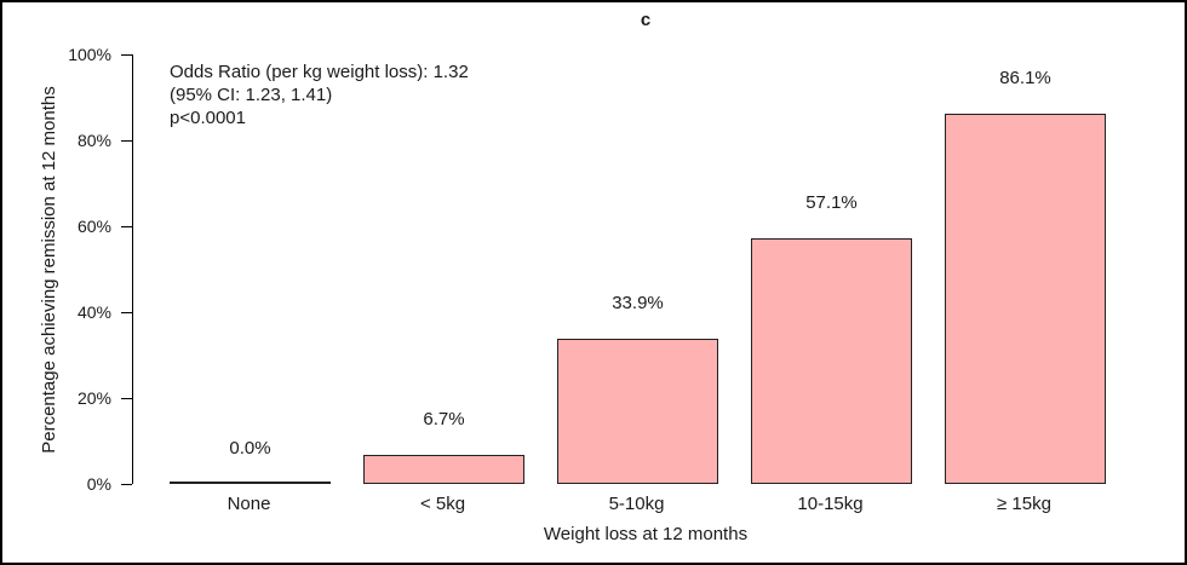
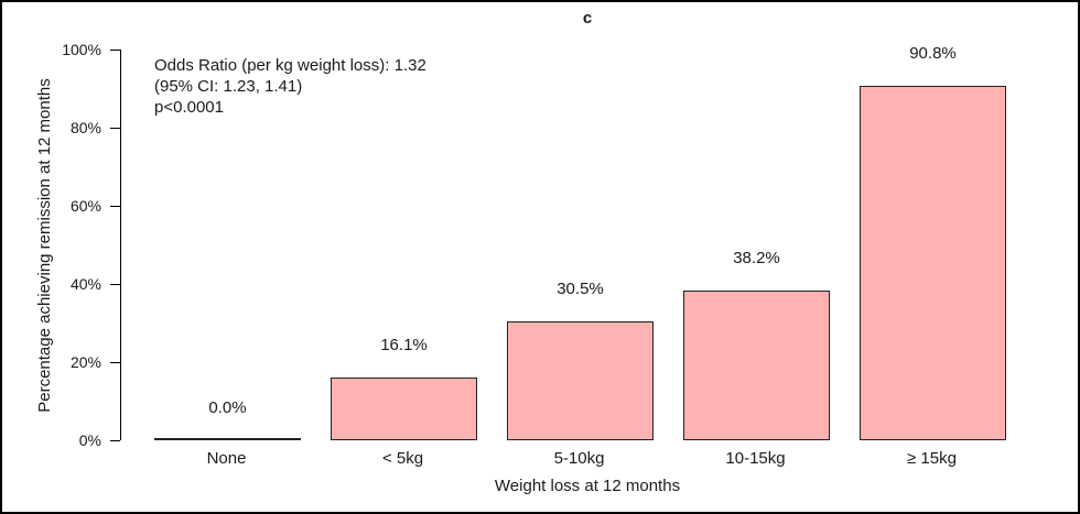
< 5kg: 6.7% -> 16.1%
5-10kg: 33.9% -> 30.5%
10-15kg: 57.1% -> 38.2%
≥ 15kg: 86.1% -> 90.8%
